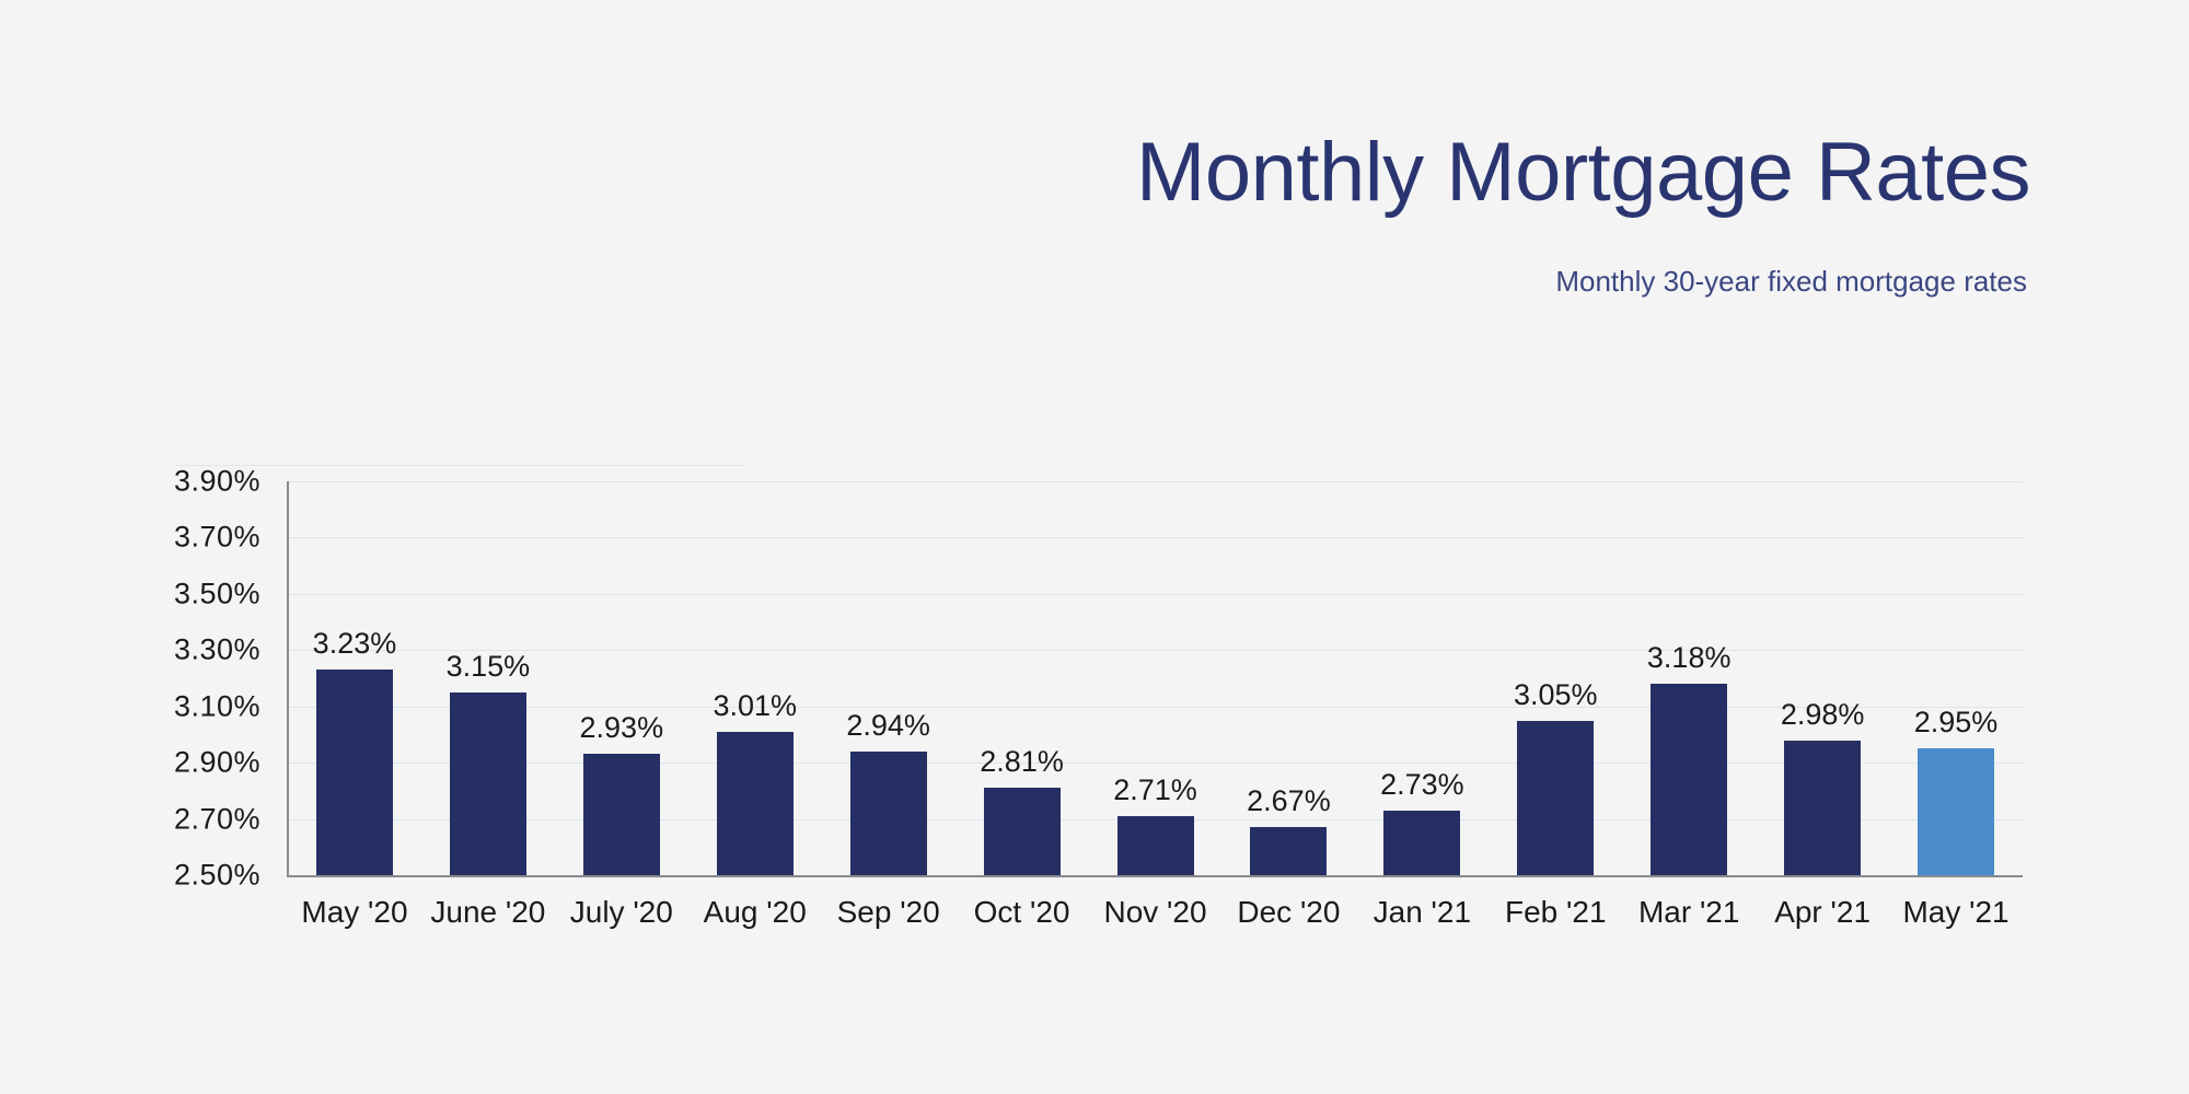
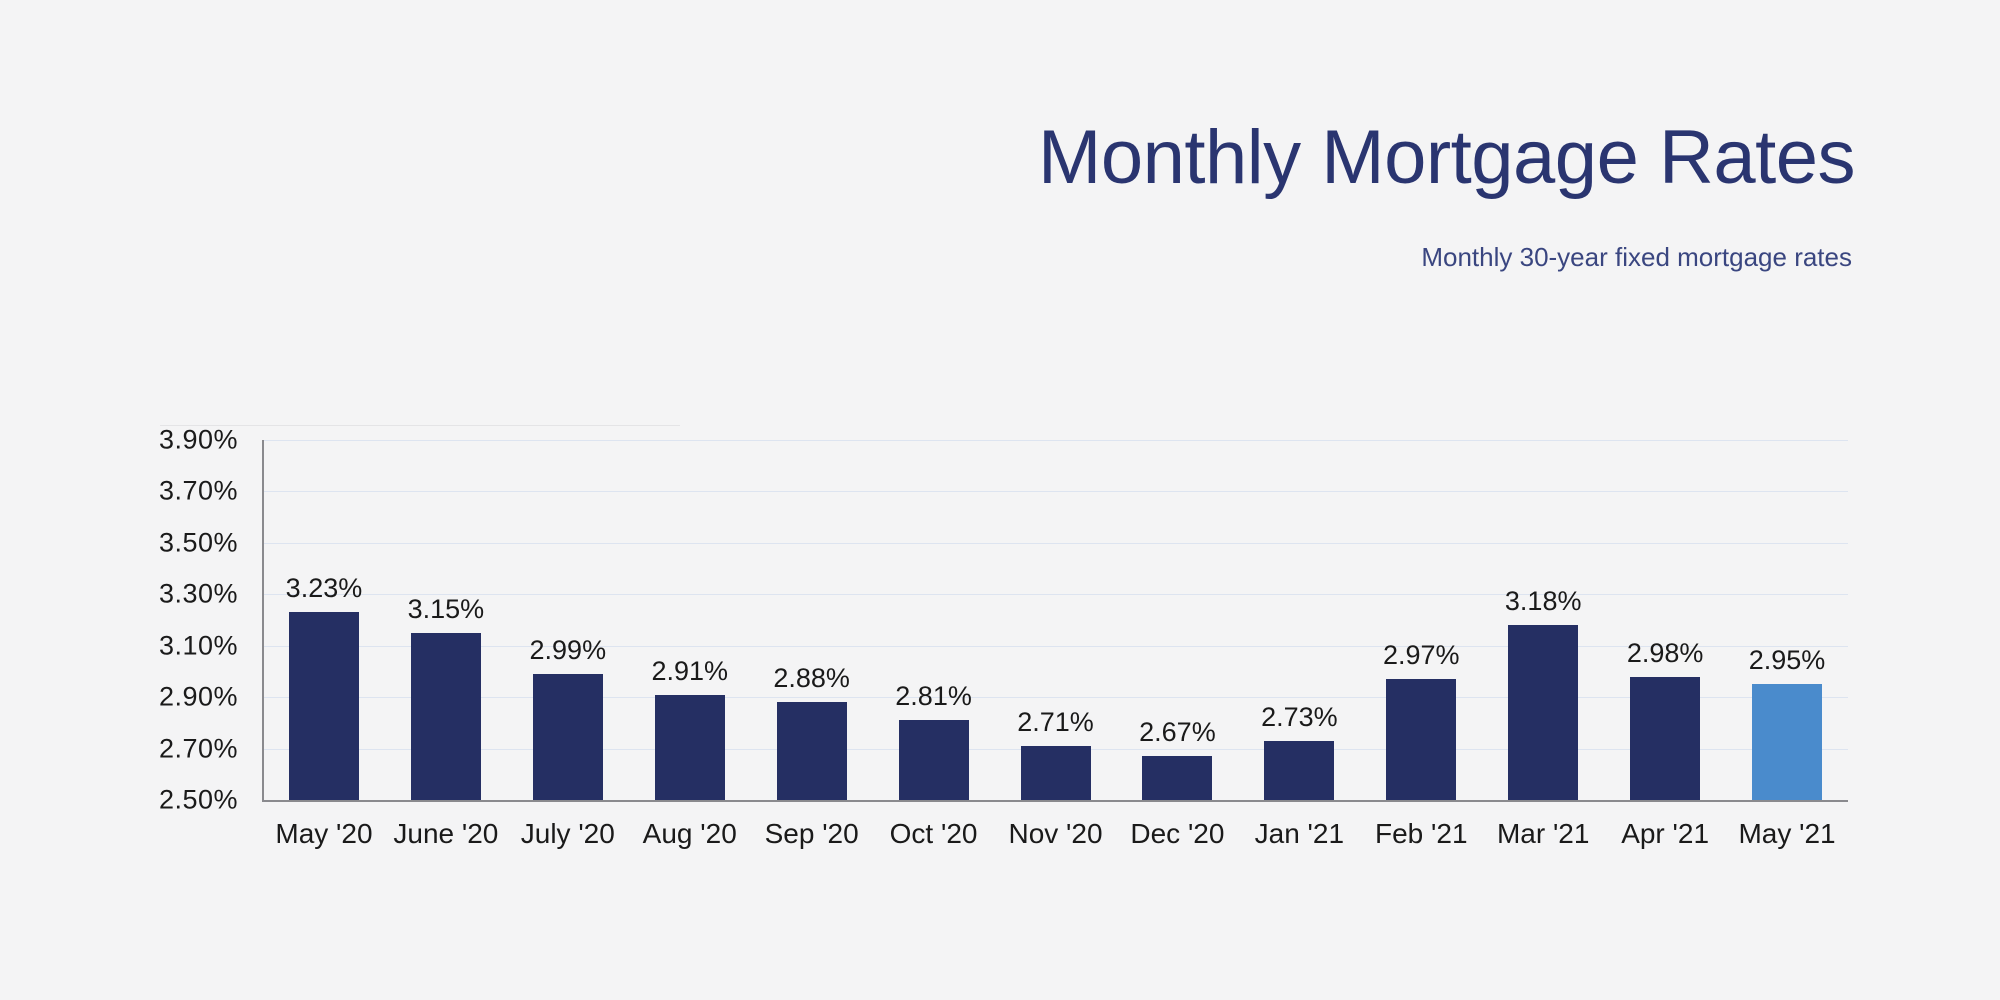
July '20: 2.93% -> 2.99%
Aug '20: 3.01% -> 2.91%
Sep '20: 2.94% -> 2.88%
Feb '21: 3.05% -> 2.97%
